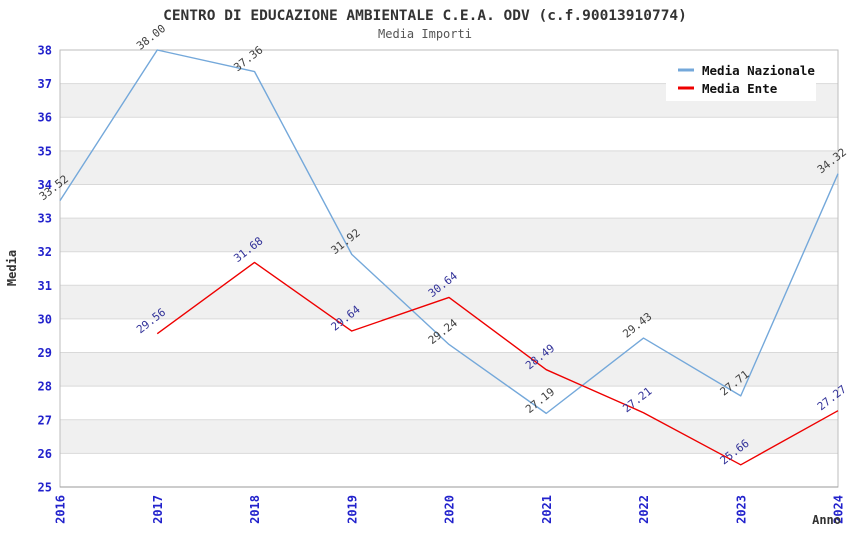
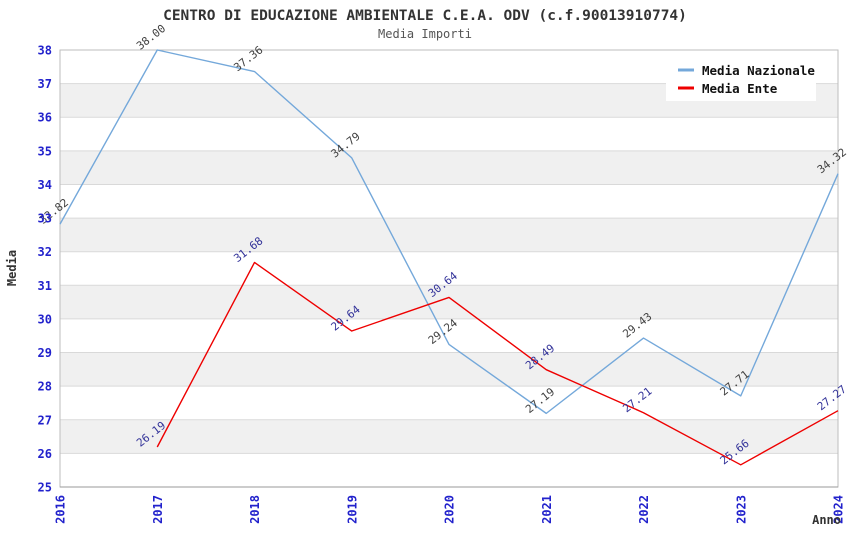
Media Nazionale/2016: 33.52 -> 32.82
Media Ente/2017: 29.56 -> 26.19
Media Nazionale/2019: 31.92 -> 34.79
